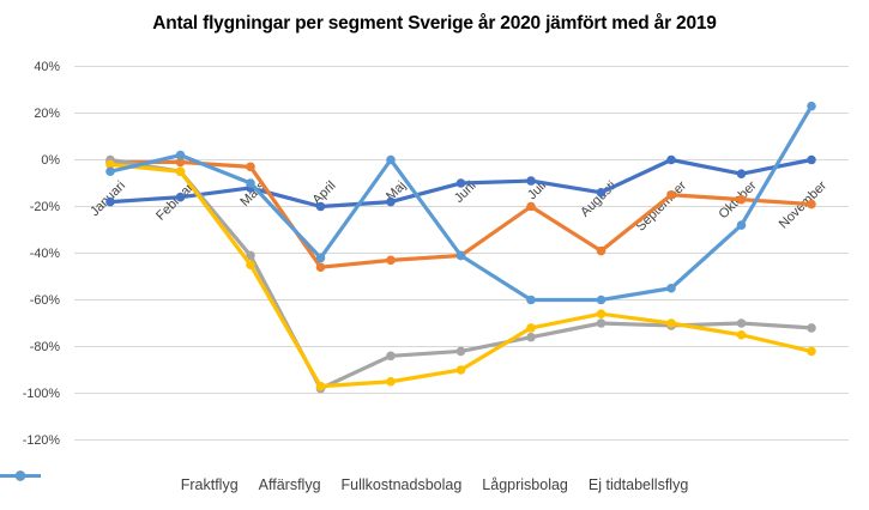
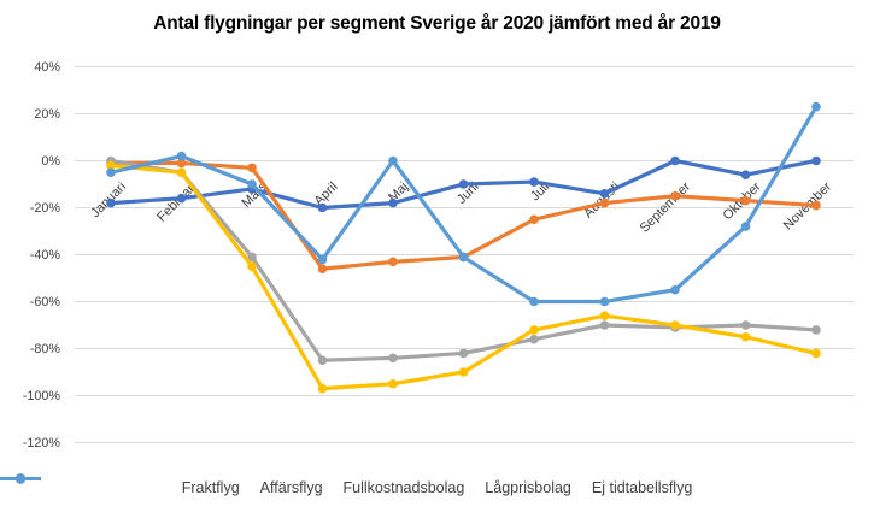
Fullkostnadsbolag/April: -98% -> -85%
Affärsflyg/Juli: -20% -> -25%
Affärsflyg/Augusti: -39% -> -18%
